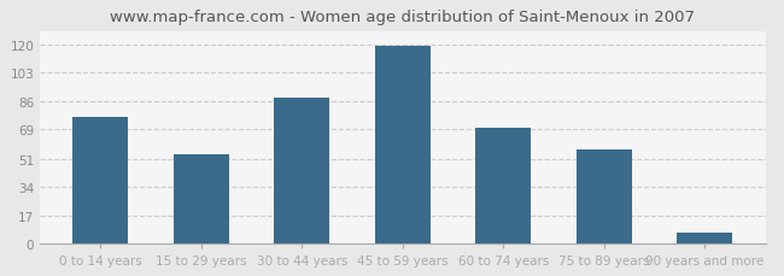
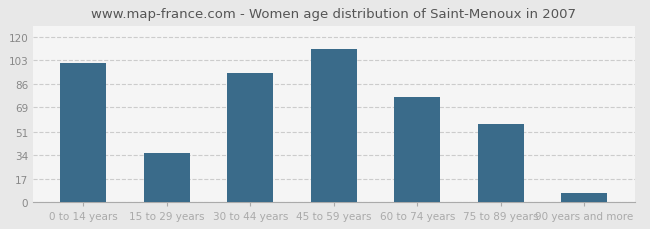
0 to 14 years: 76 -> 101
15 to 29 years: 54 -> 36
30 to 44 years: 88 -> 94
45 to 59 years: 119 -> 111
60 to 74 years: 70 -> 76
